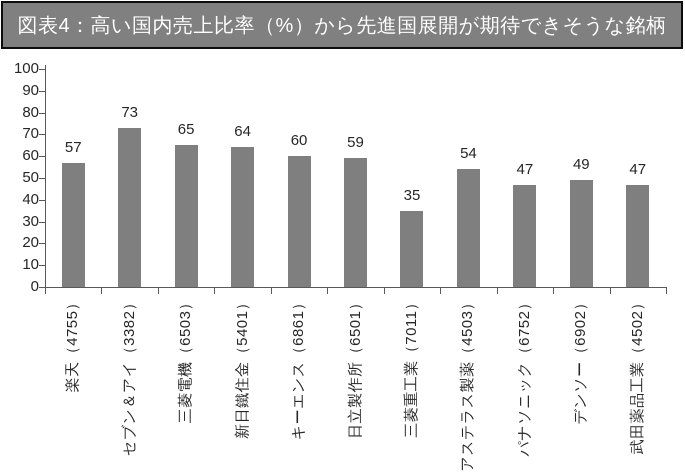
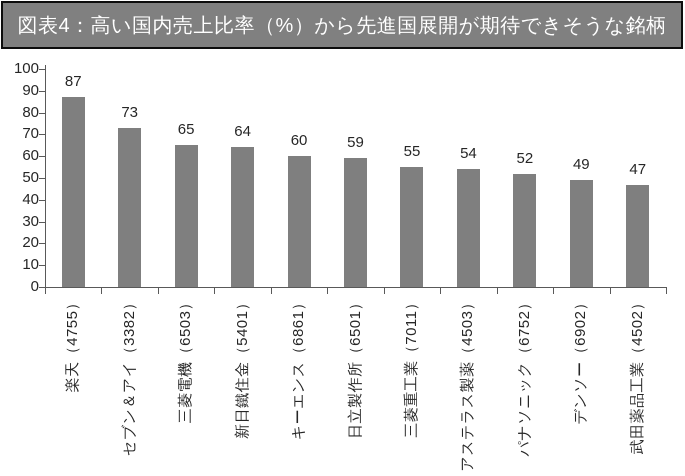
楽天（4755）: 57 -> 87
三菱重工業（7011）: 35 -> 55
パナソニック（6752）: 47 -> 52
